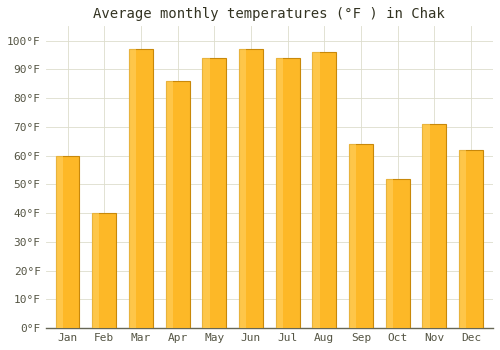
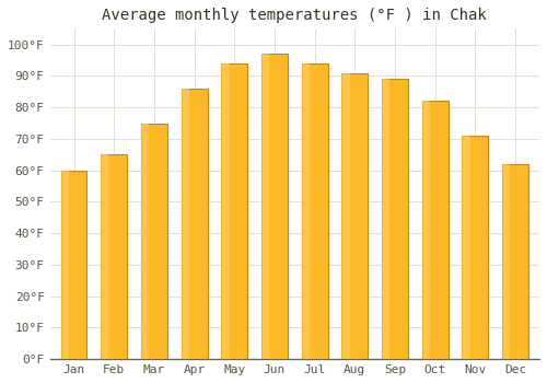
Feb: 40°F -> 65°F
Mar: 97°F -> 75°F
Aug: 96°F -> 91°F
Sep: 64°F -> 89°F
Oct: 52°F -> 82°F
